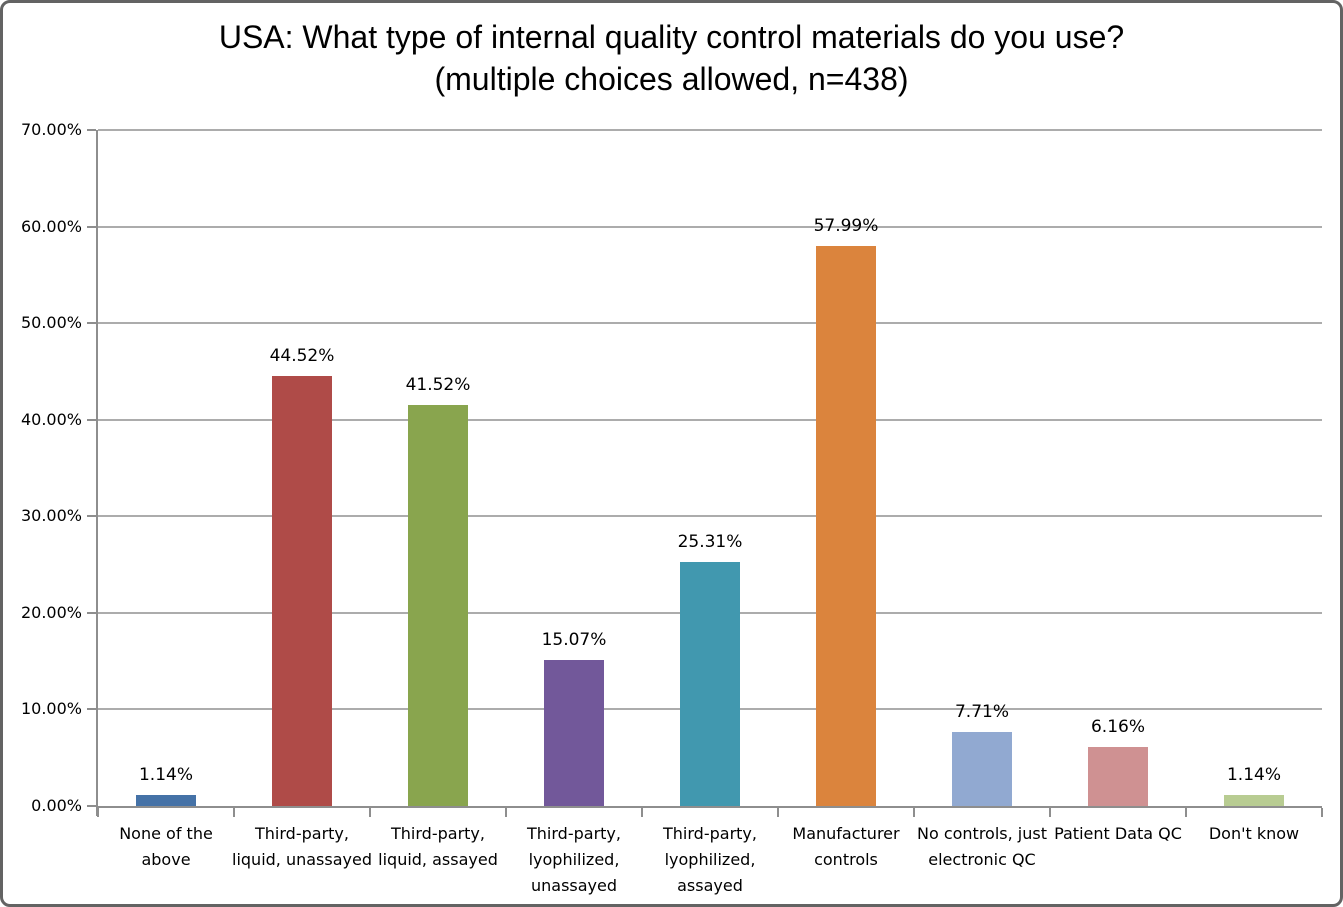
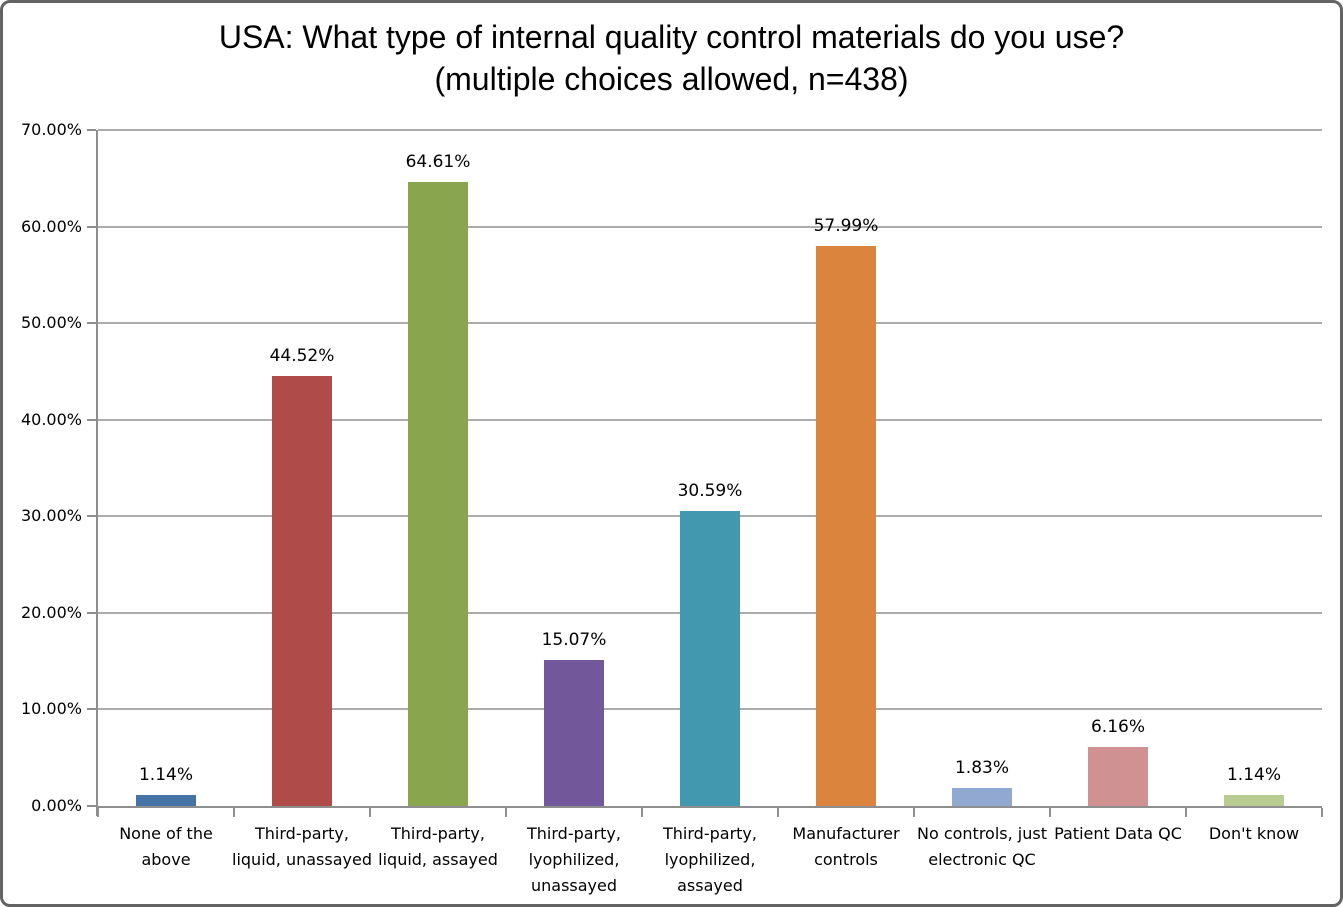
Third-party, liquid, assayed: 41.52% -> 64.61%
Third-party, lyophilized, assayed: 25.31% -> 30.59%
No controls, just electronic QC: 7.71% -> 1.83%
